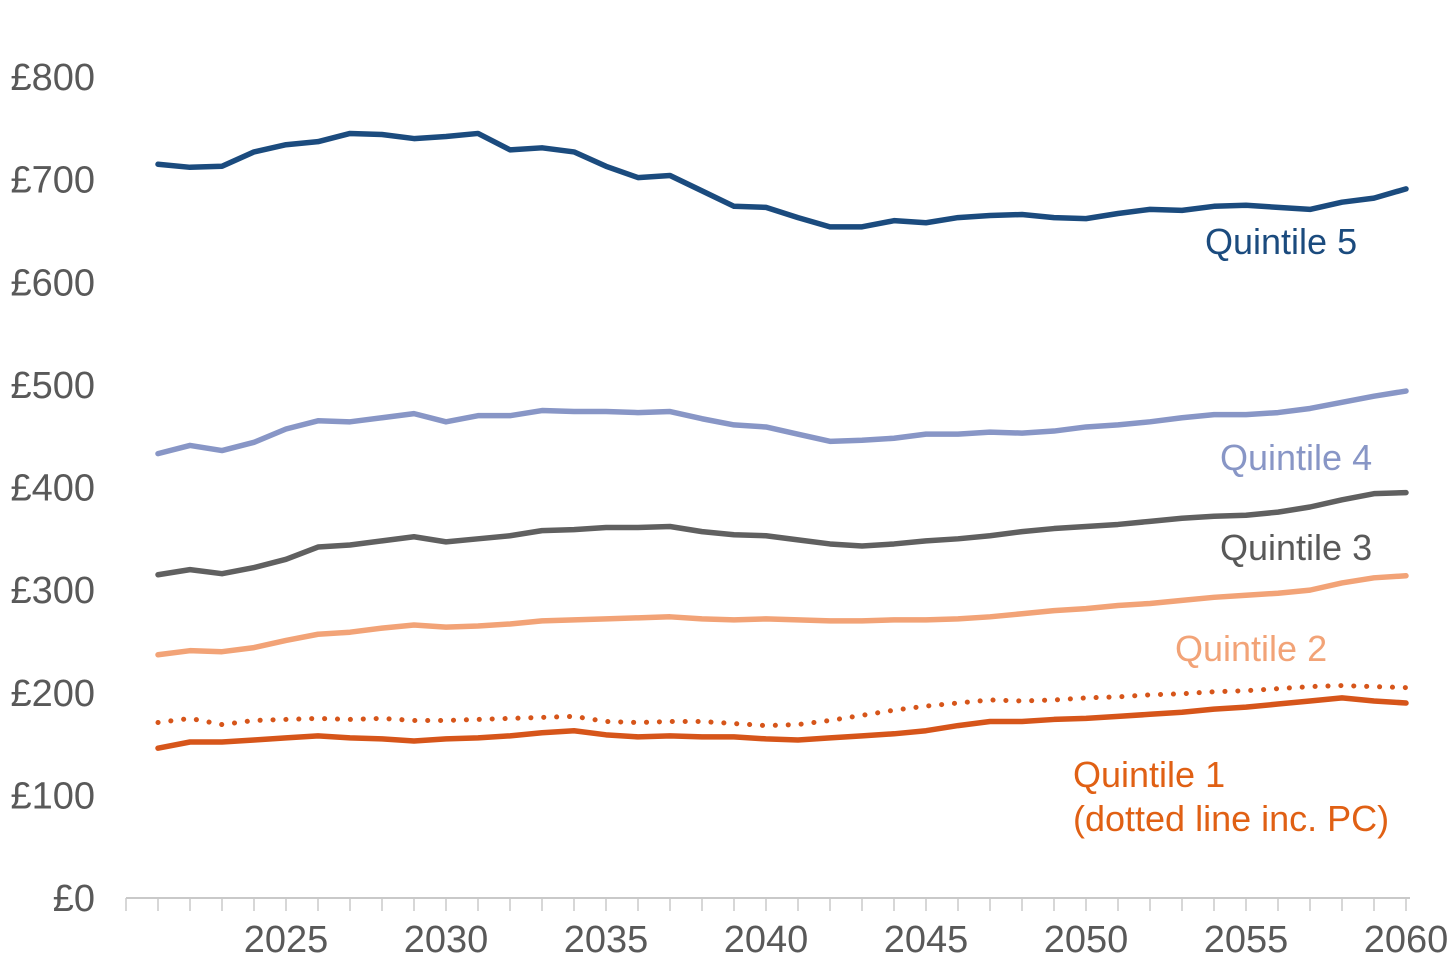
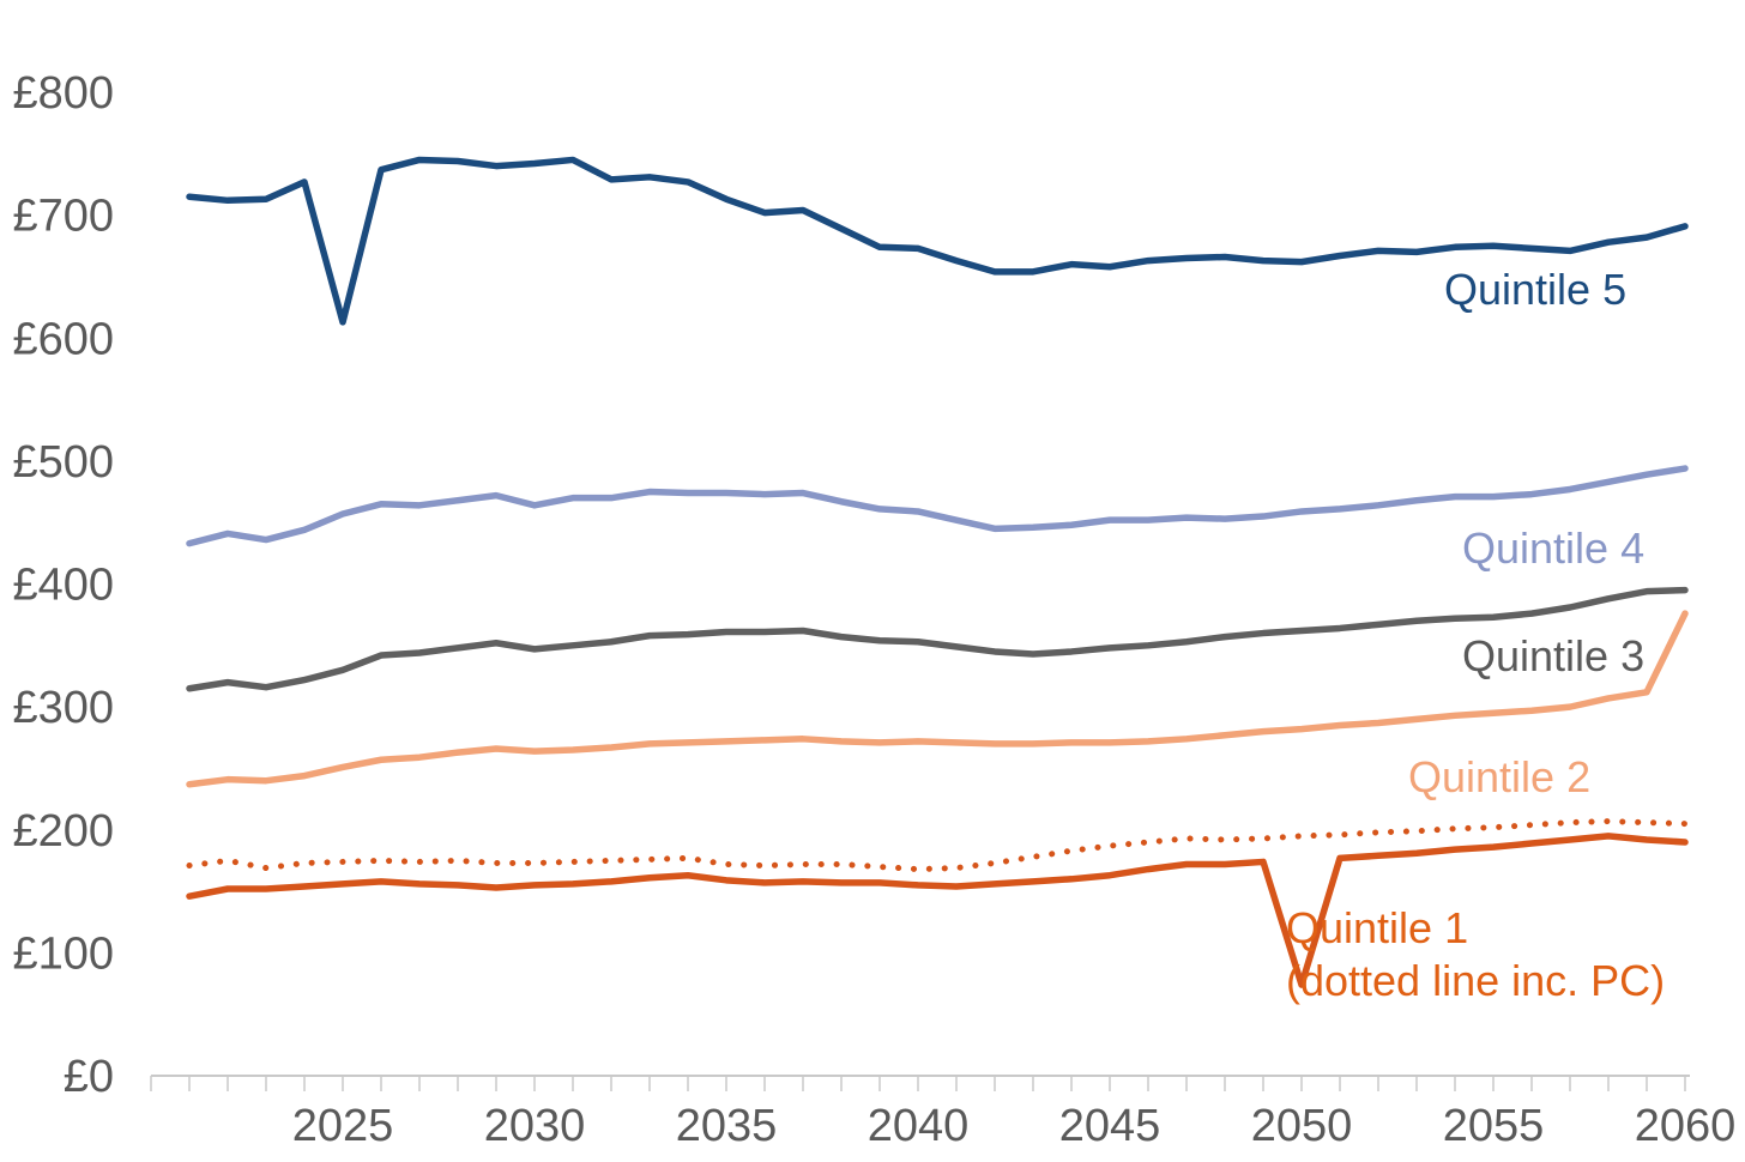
Quintile 5/2025: £734 -> £613
Quintile 1/2050: £175 -> £74
Quintile 2/2060: £314 -> £376
